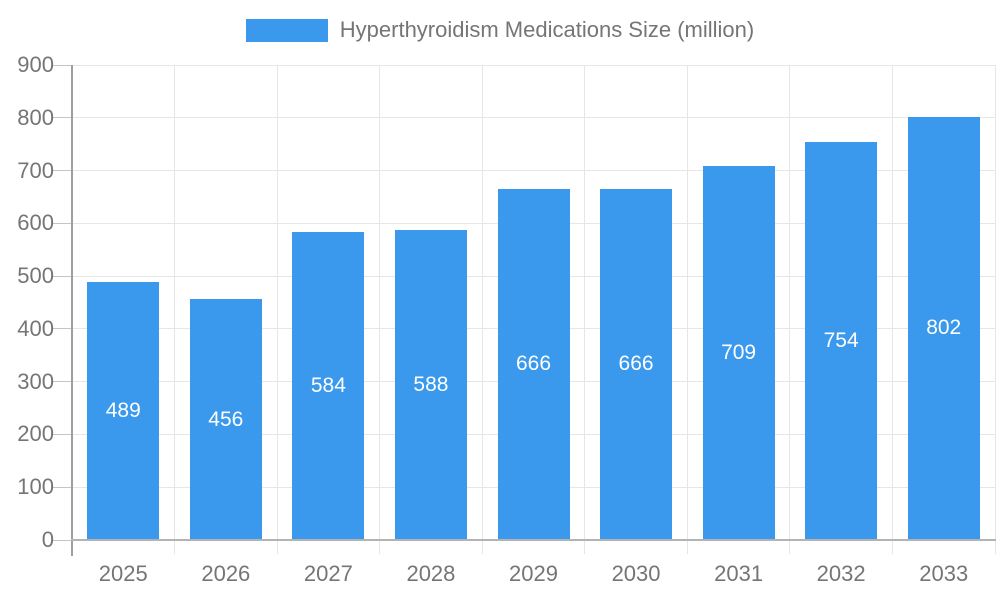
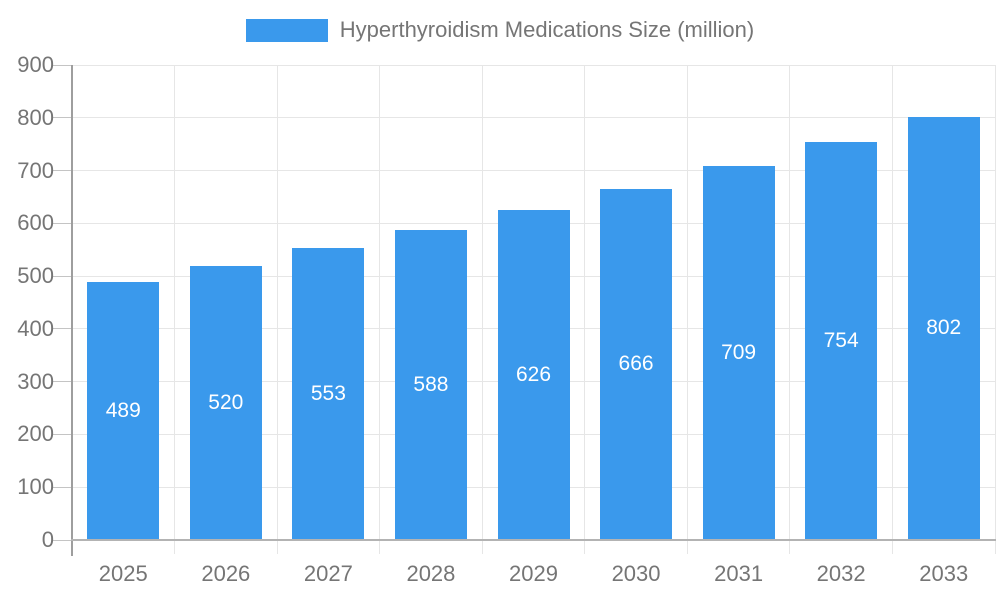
2026: 456 -> 520
2027: 584 -> 553
2029: 666 -> 626
